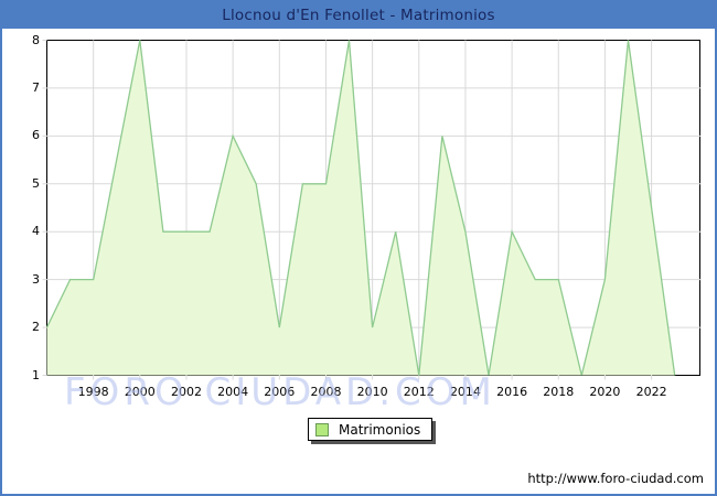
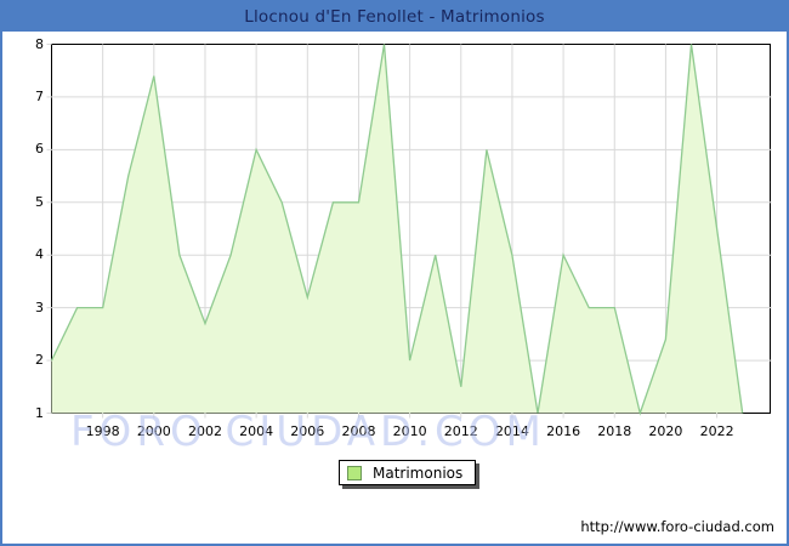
2000: 8.0 -> 7.4
2002: 4.0 -> 2.7
2006: 2.0 -> 3.2
2012: 1.0 -> 1.5
2020: 3.0 -> 2.4
